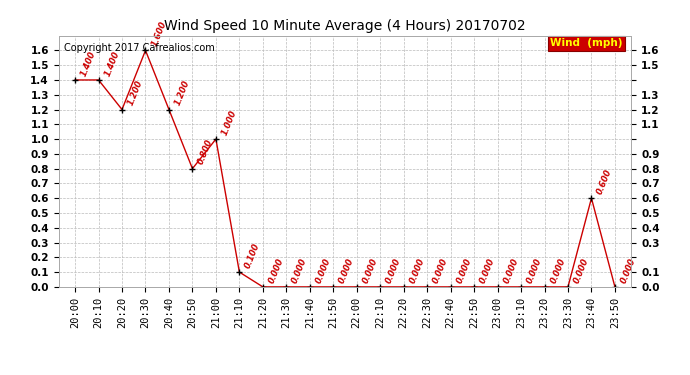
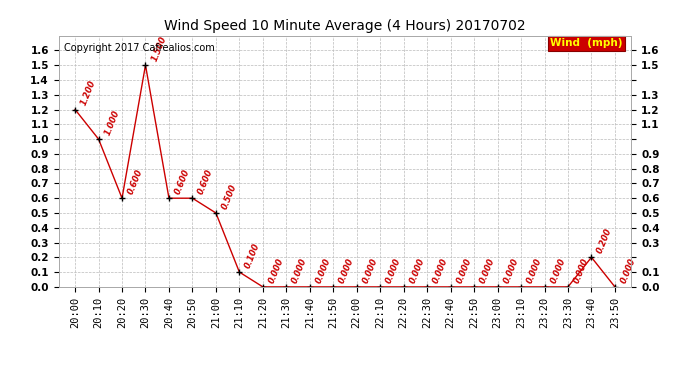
20:00: 1.400 -> 1.200
20:10: 1.400 -> 1.000
20:20: 1.200 -> 0.600
20:30: 1.6 -> 1.5
20:40: 1.200 -> 0.600
20:50: 0.800 -> 0.600
21:00: 1.000 -> 0.500
23:40: 0.600 -> 0.200
